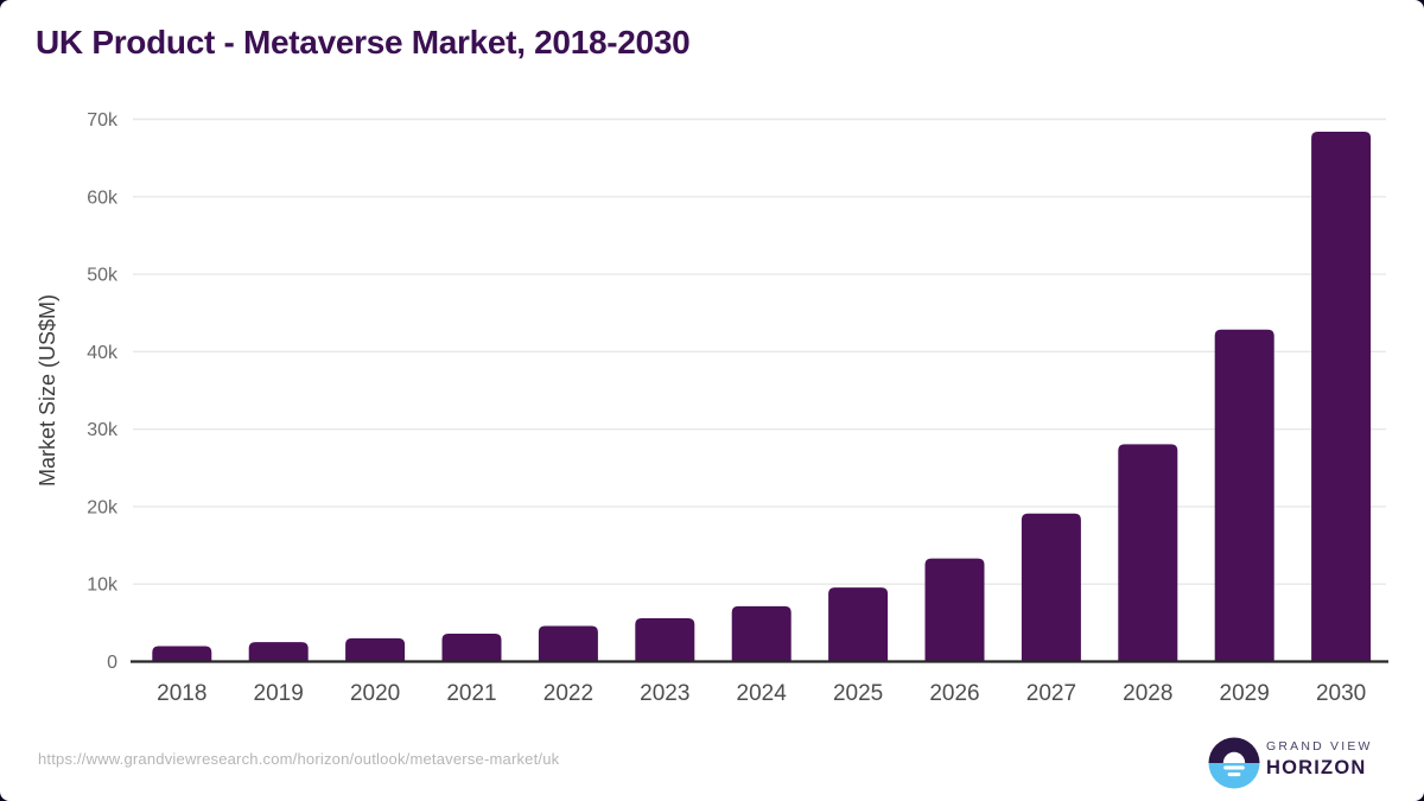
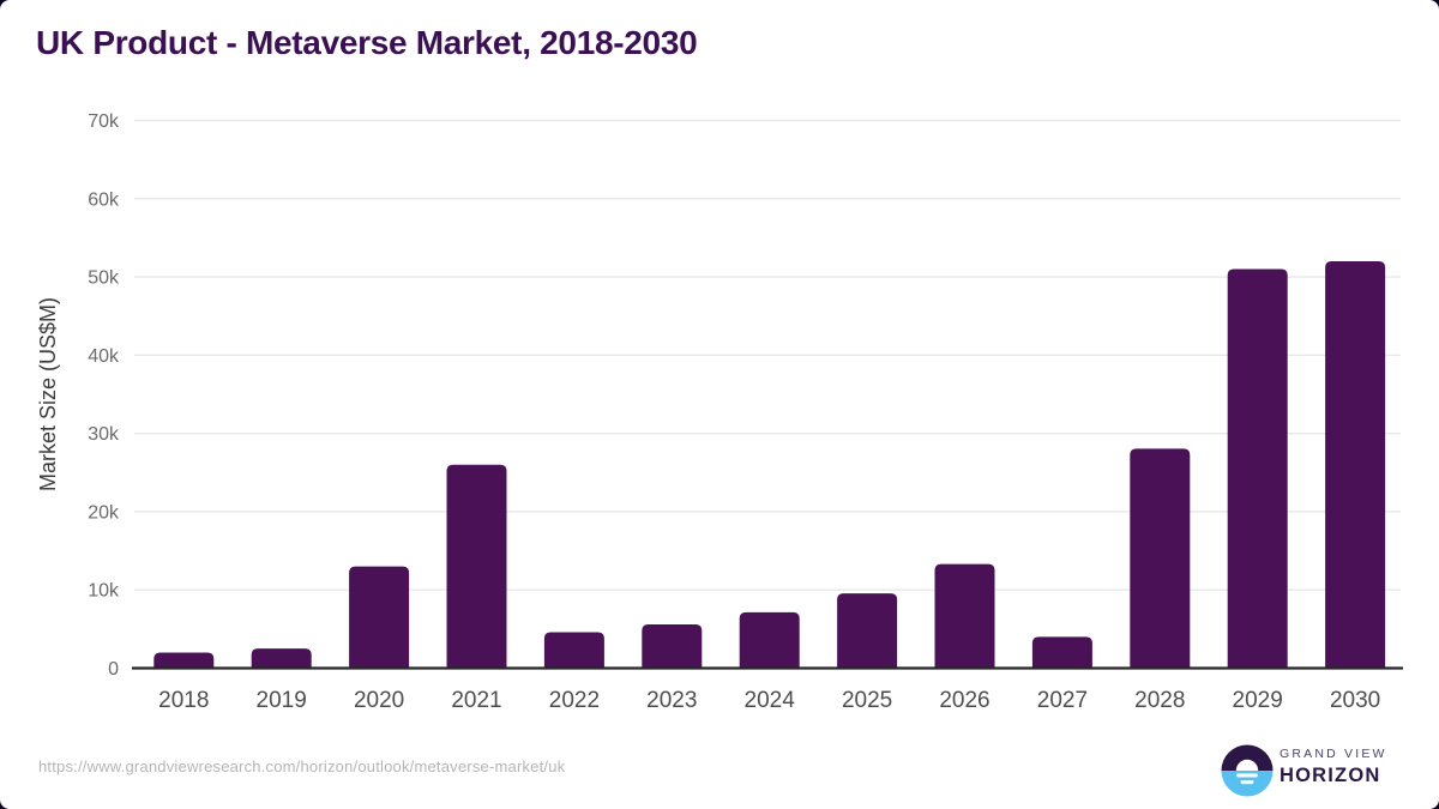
2020: 3k -> 13k
2021: 4k -> 26k
2027: 19k -> 4k
2029: 43k -> 51k
2030: 68k -> 52k
